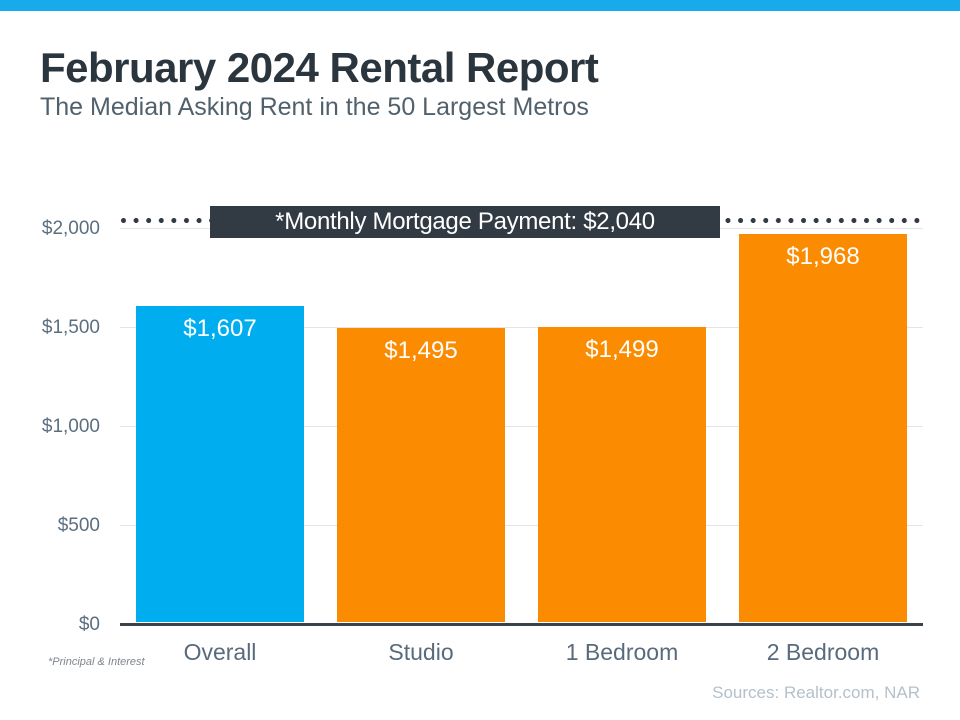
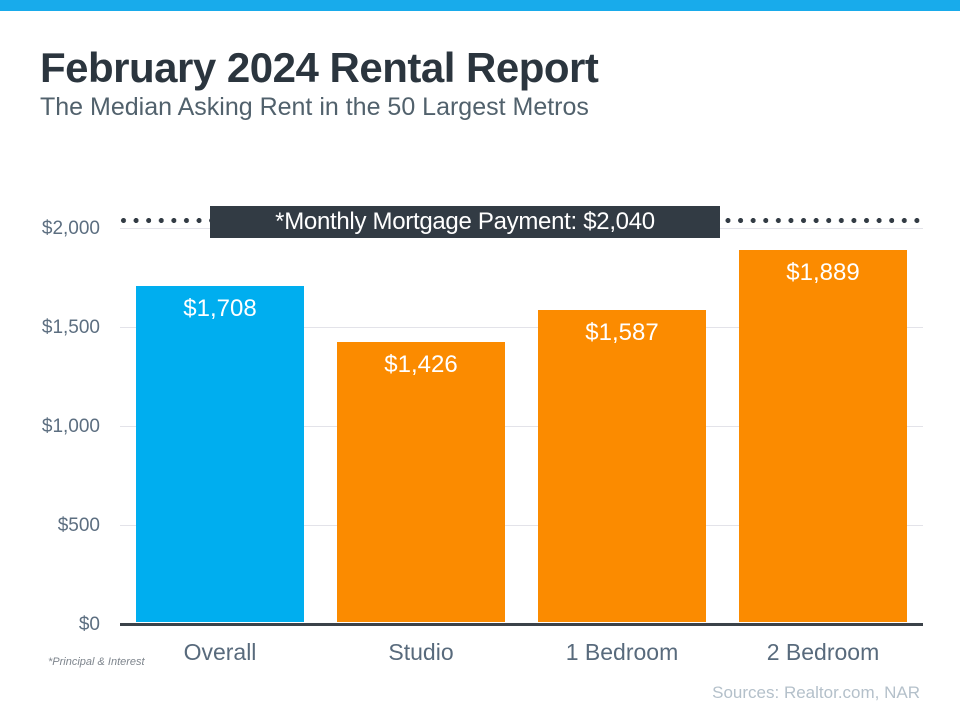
Overall: $1,607 -> $1,708
Studio: $1,495 -> $1,426
1 Bedroom: $1,499 -> $1,587
2 Bedroom: $1,968 -> $1,889
